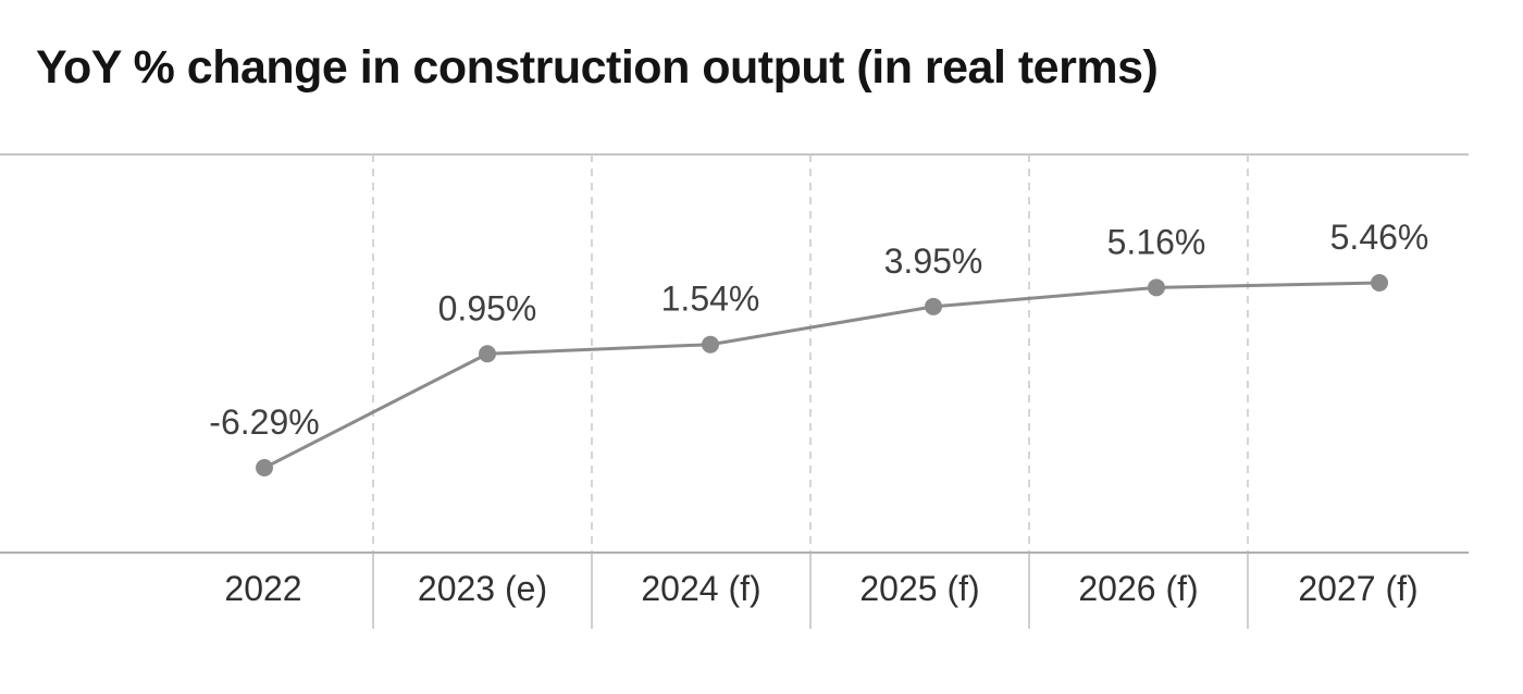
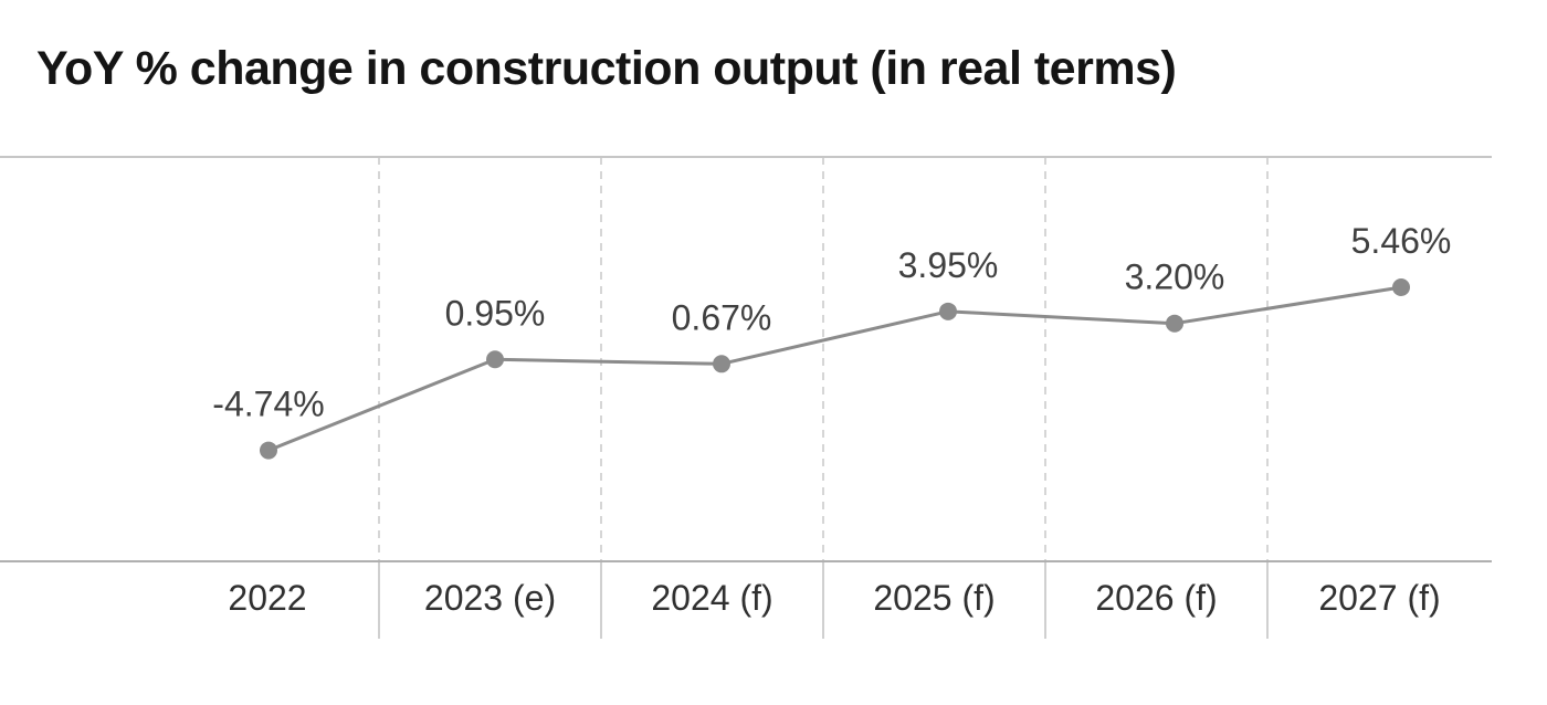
2022: -6.29% -> -4.74%
2024 (f): 1.54% -> 0.67%
2026 (f): 5.16% -> 3.20%
